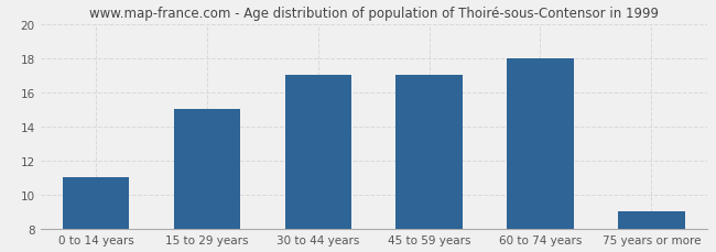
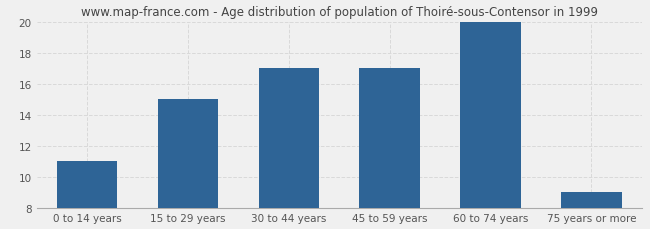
60 to 74 years: 18 -> 20
